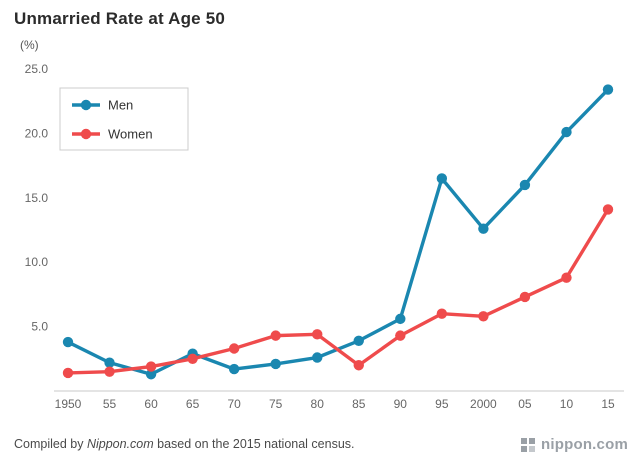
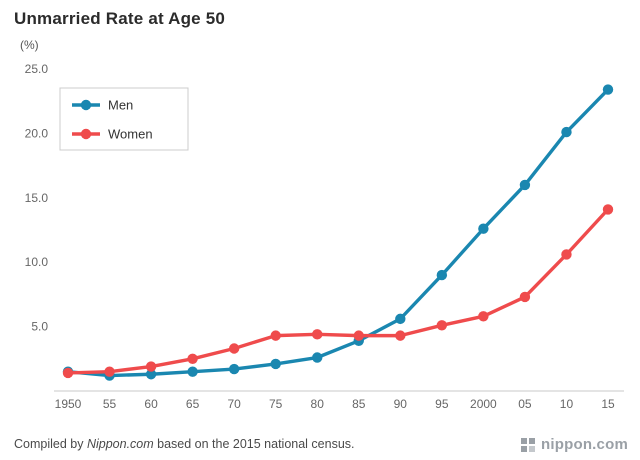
Men/1950: 3.8 -> 1.5
Men/55: 2.2 -> 1.2
Men/65: 2.9 -> 1.5
Women/85: 2.0 -> 4.3
Men/95: 16.5 -> 9.0
Women/95: 6.0 -> 5.1
Women/10: 8.8 -> 10.6
